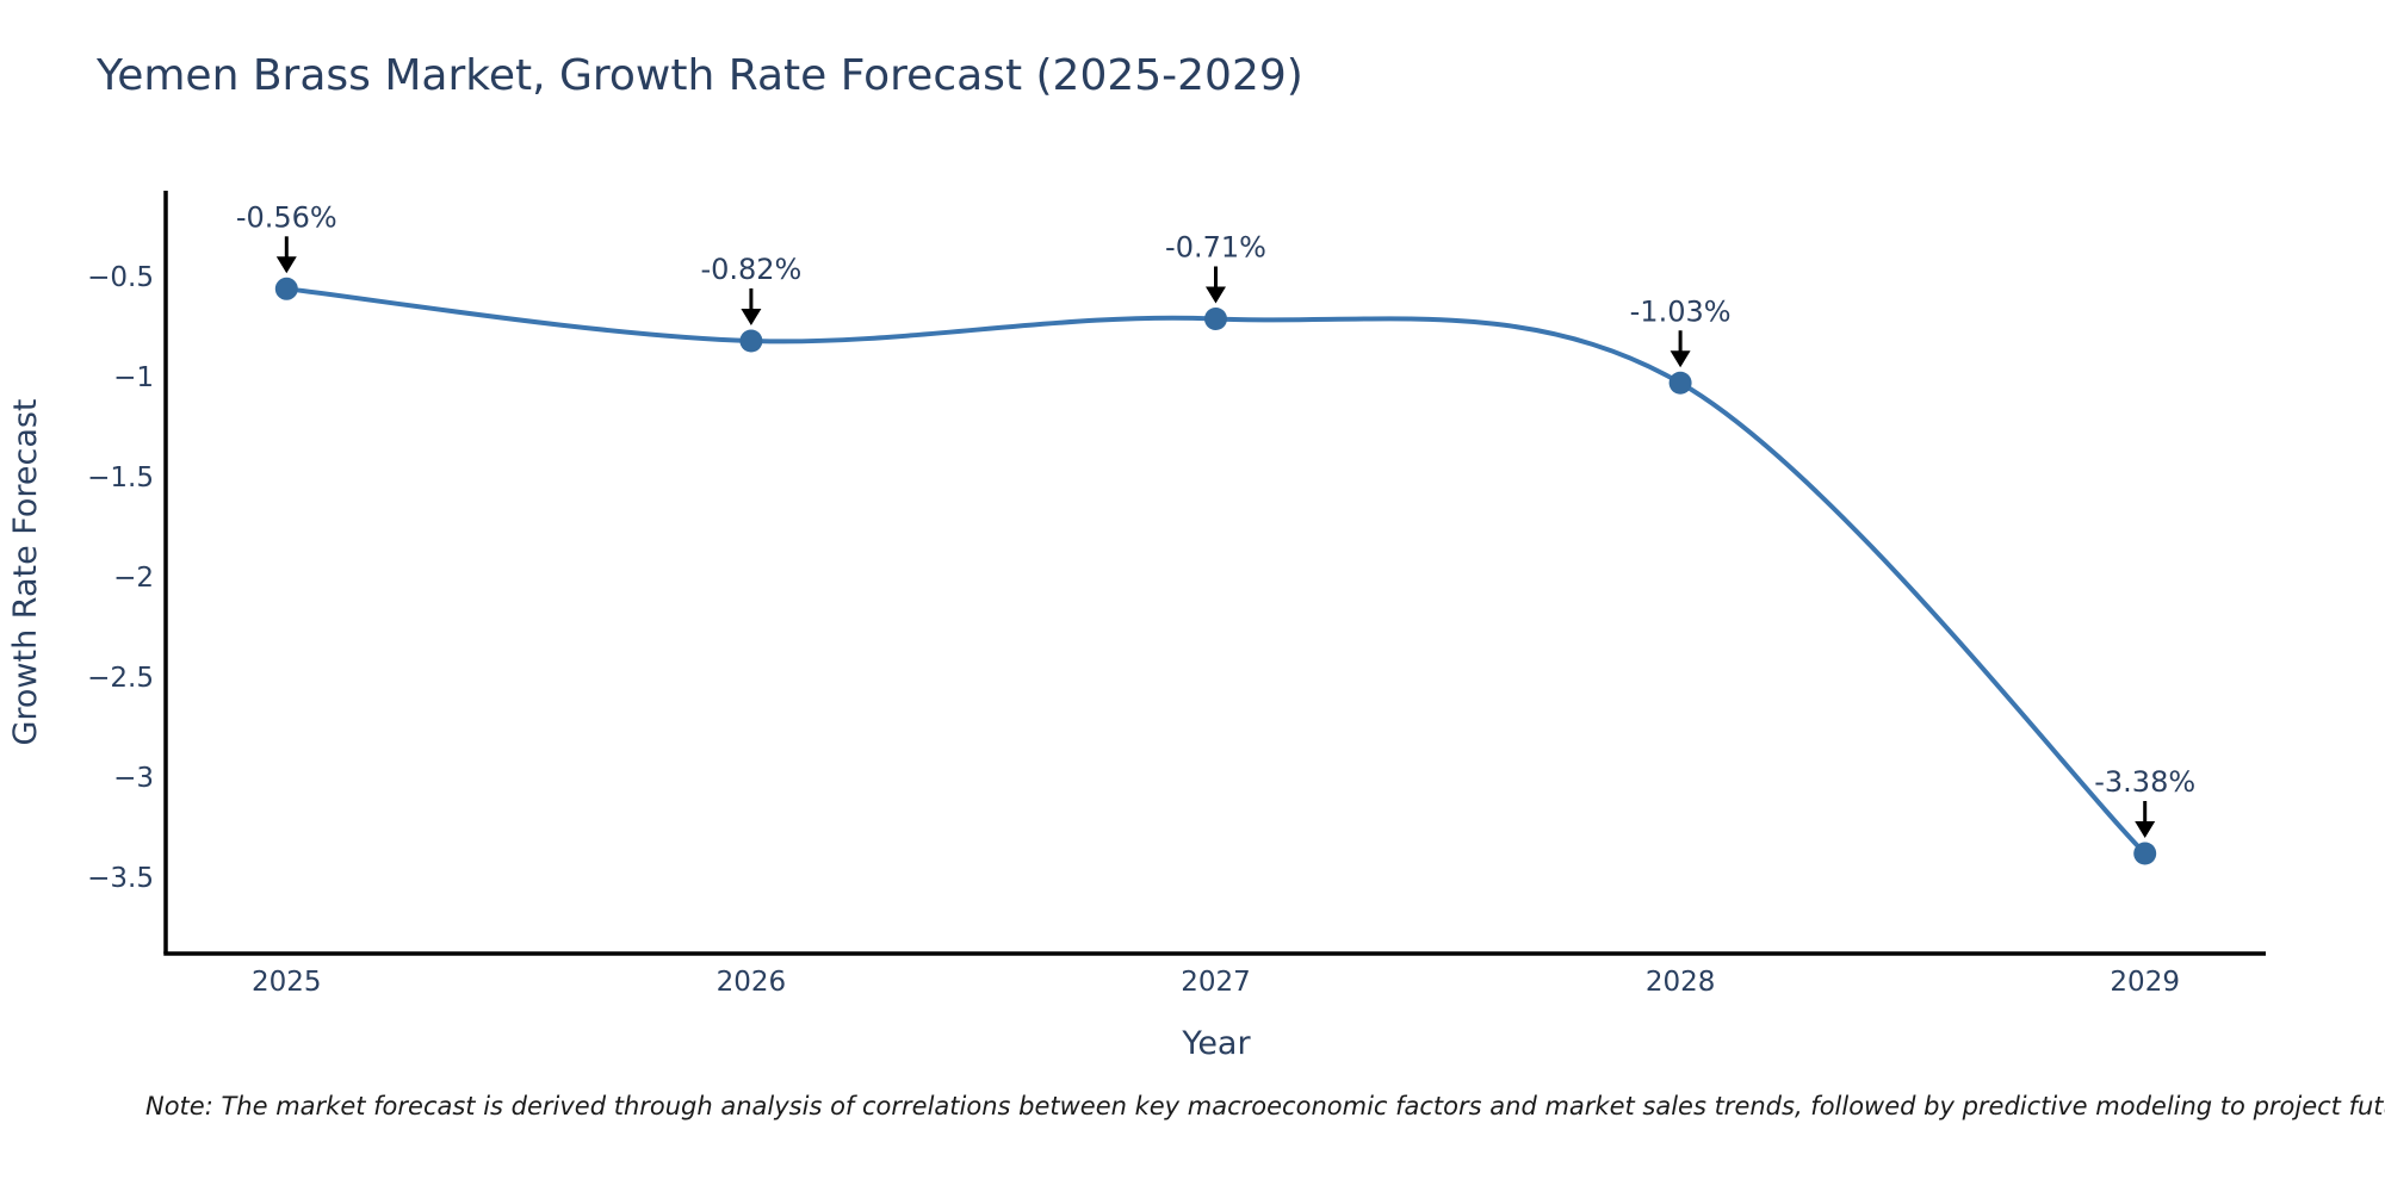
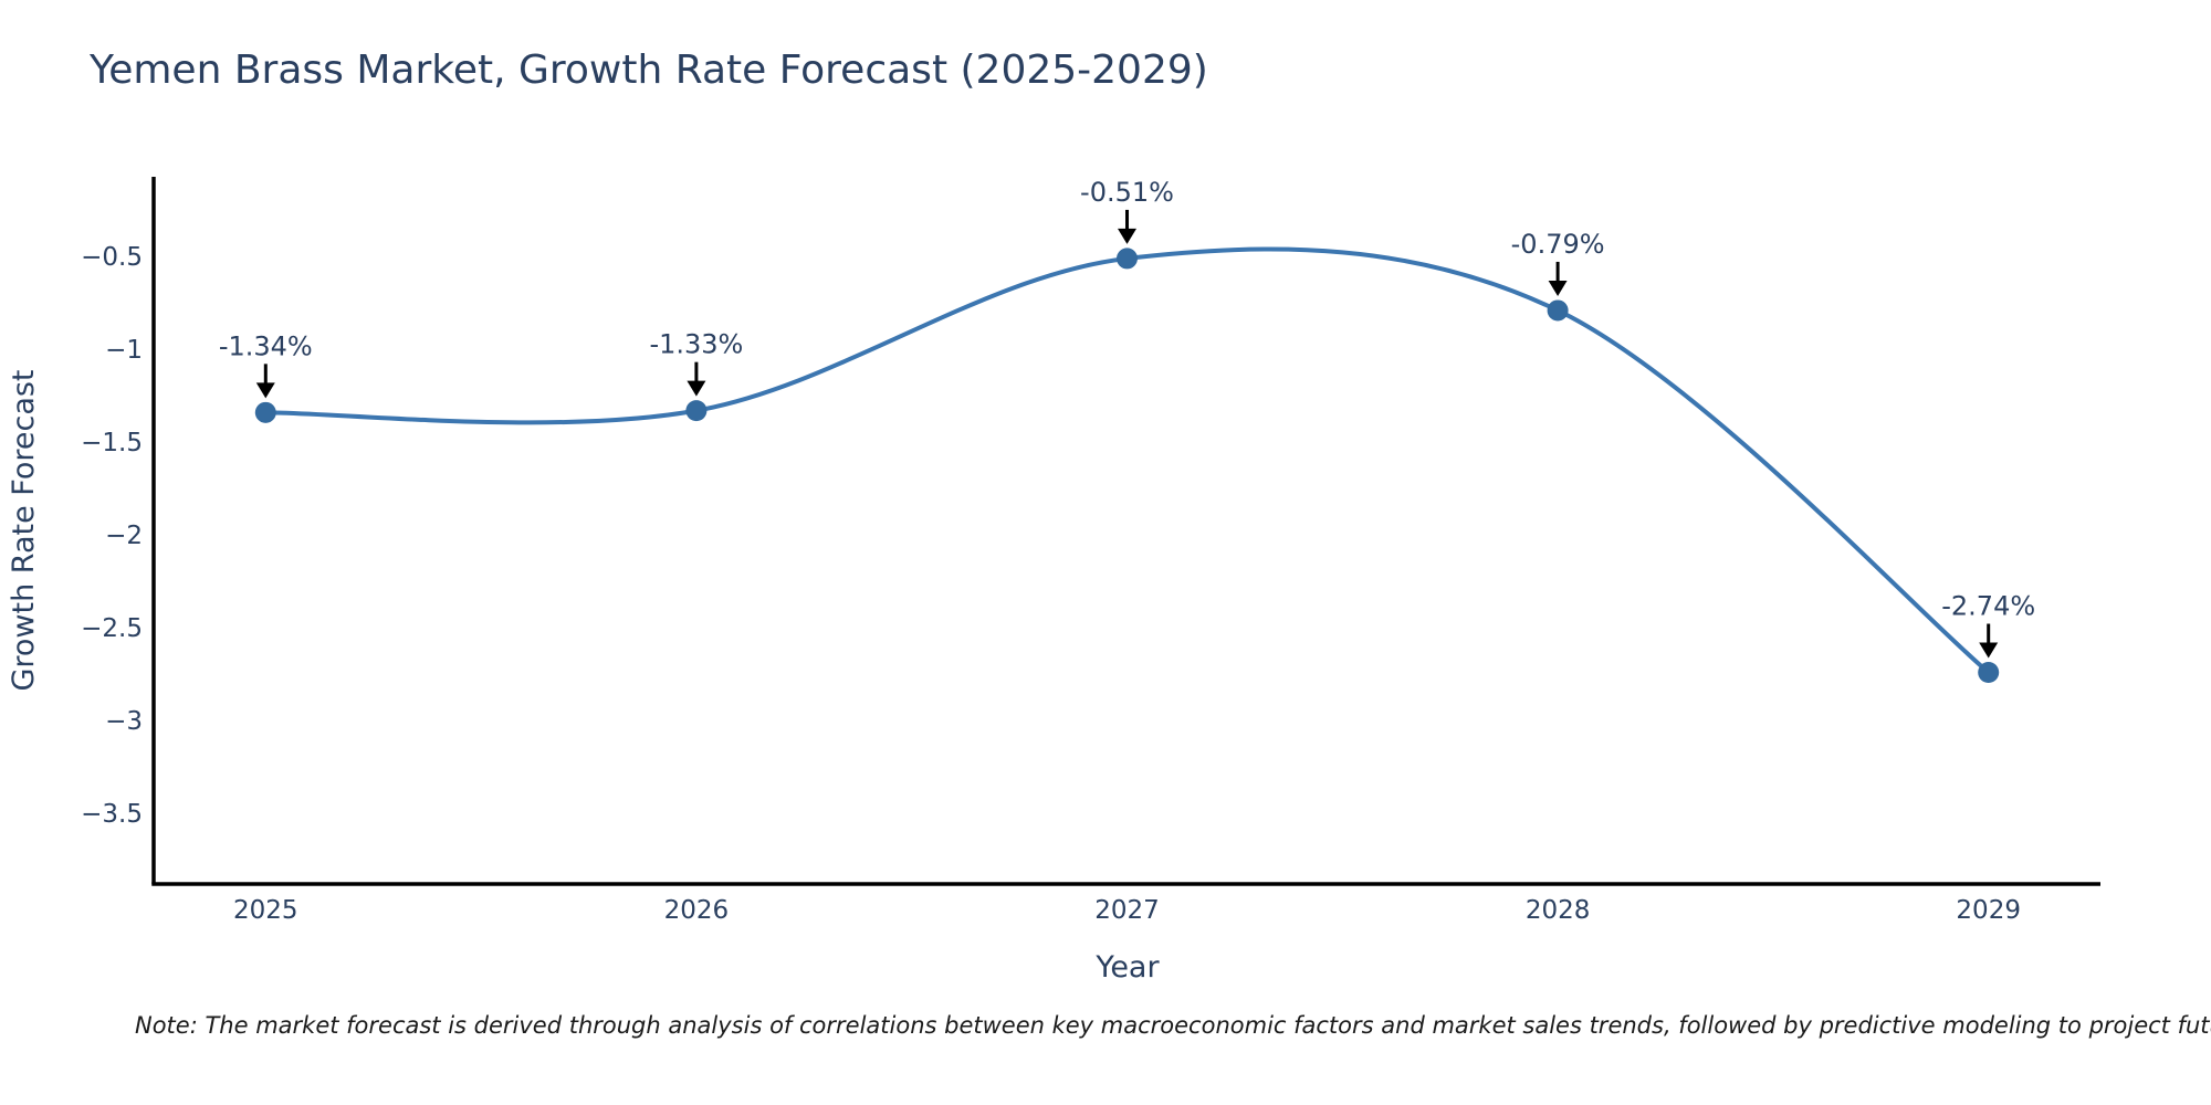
2025: -0.56% -> -1.34%
2026: -0.82% -> -1.33%
2027: -0.71% -> -0.51%
2028: -1.03% -> -0.79%
2029: -3.38% -> -2.74%
